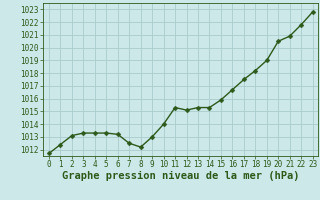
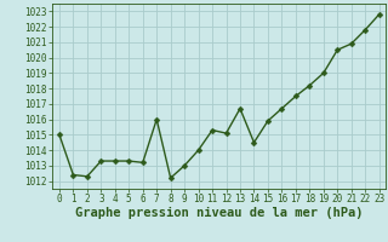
0: 1011.7 -> 1015.0
2: 1013.1 -> 1012.3
7: 1012.5 -> 1016.0
13: 1015.3 -> 1016.7
14: 1015.3 -> 1014.5
